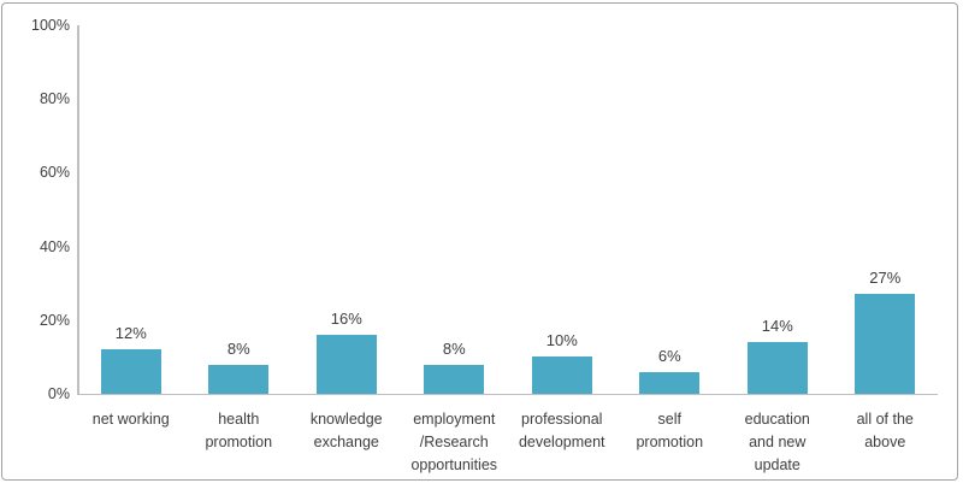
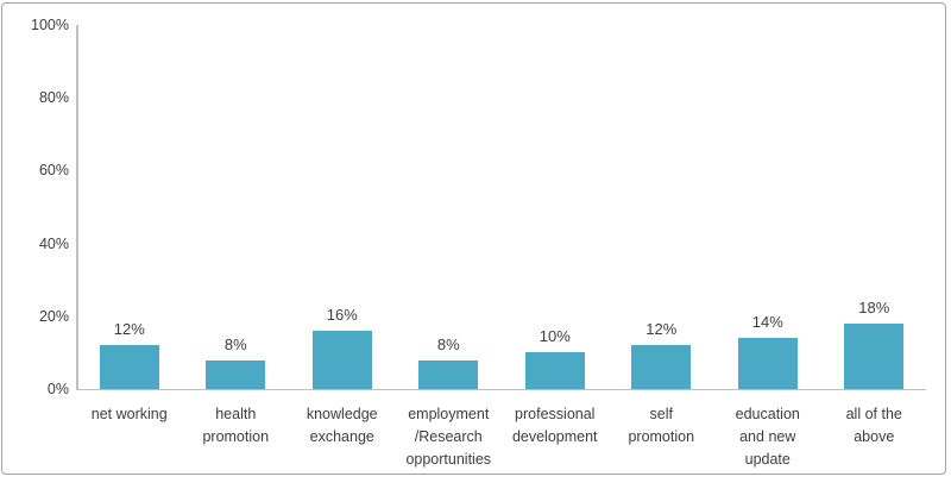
self promotion: 6% -> 12%
all of the above: 27% -> 18%
